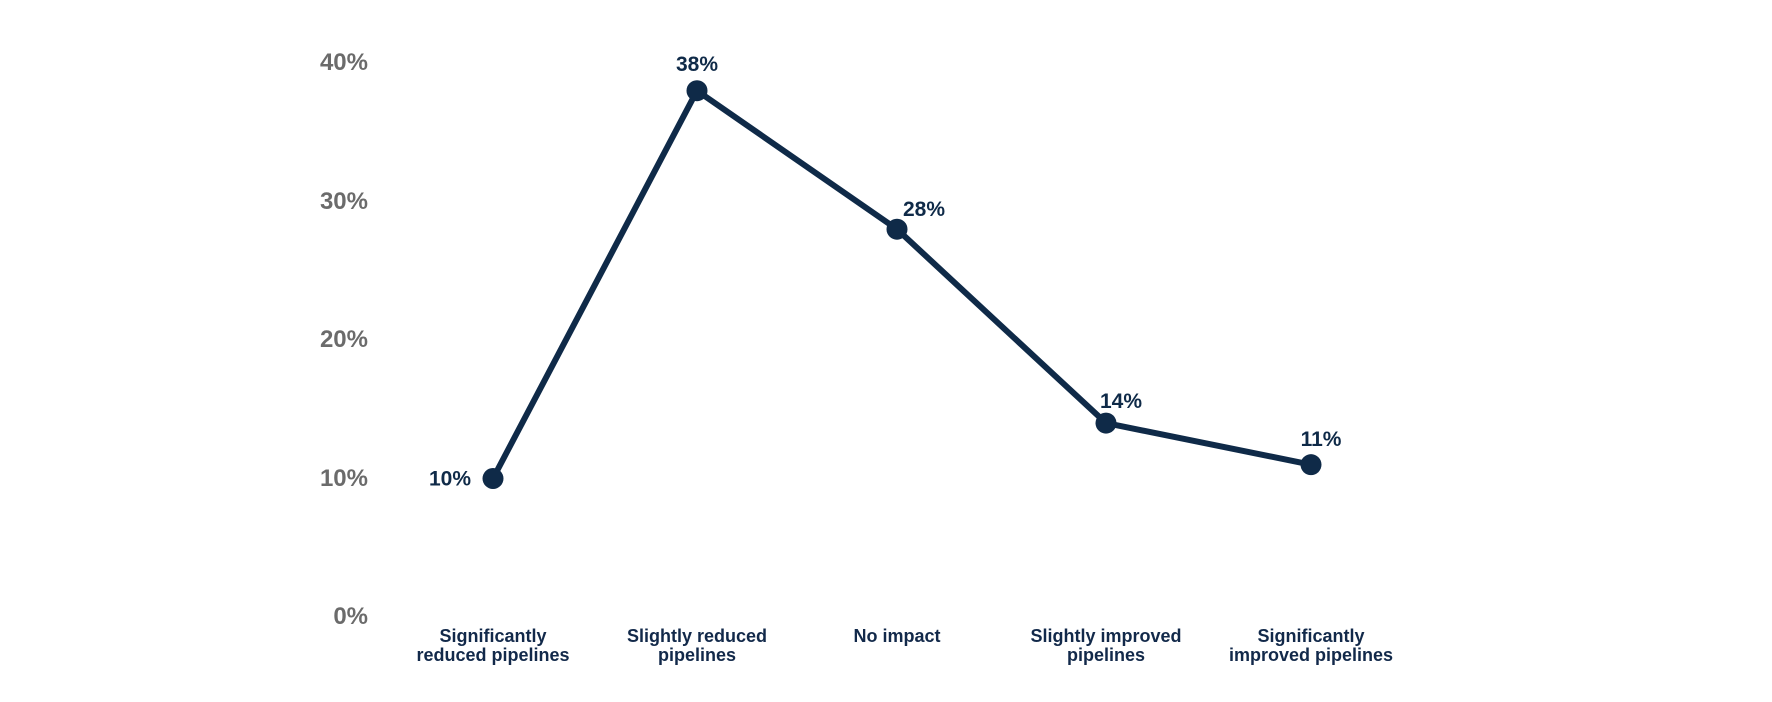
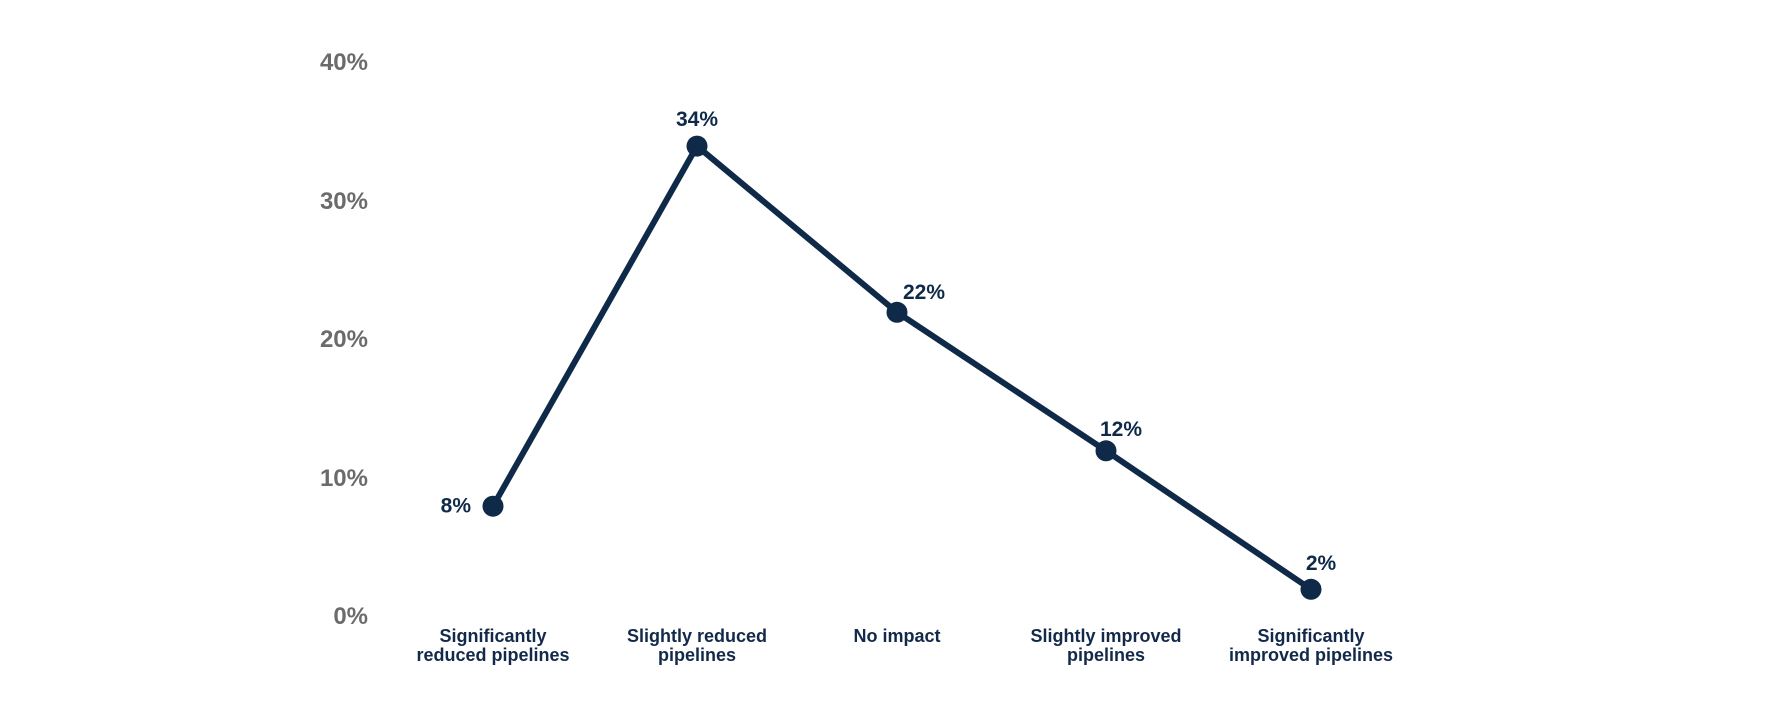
Significantly reduced pipelines: 10% -> 8%
Slightly reduced pipelines: 38% -> 34%
No impact: 28% -> 22%
Slightly improved pipelines: 14% -> 12%
Significantly improved pipelines: 11% -> 2%
